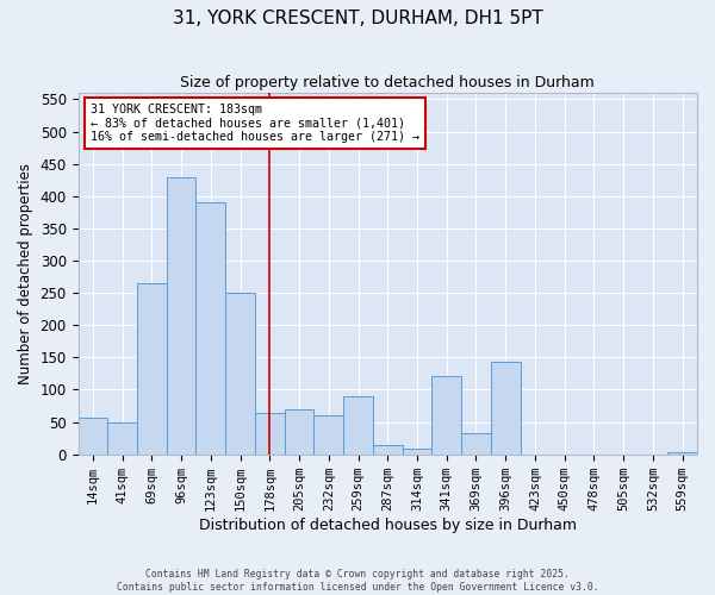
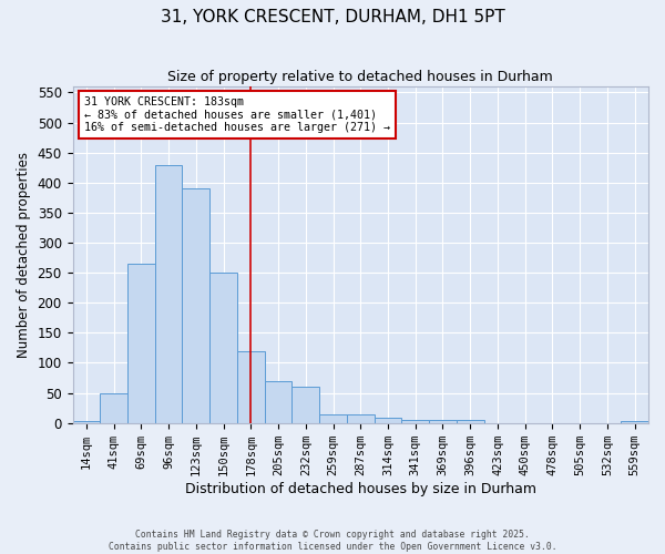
14sqm: 56 -> 3
178sqm: 64 -> 120
259sqm: 90 -> 15
341sqm: 122 -> 5
369sqm: 32 -> 5
396sqm: 144 -> 5
